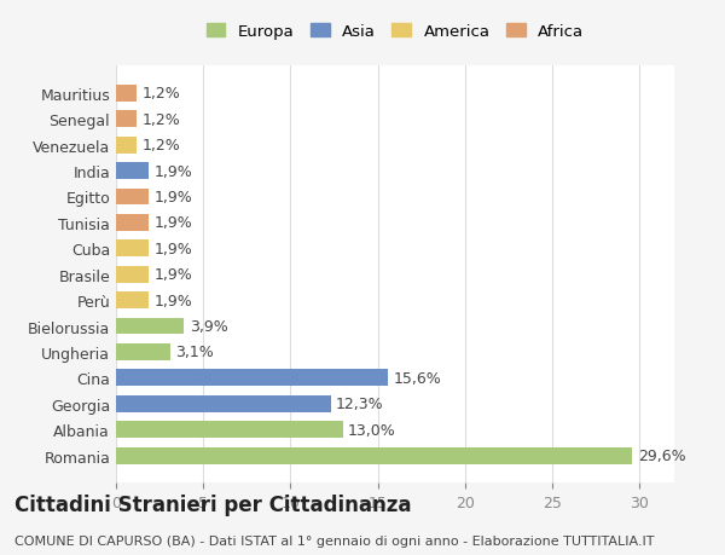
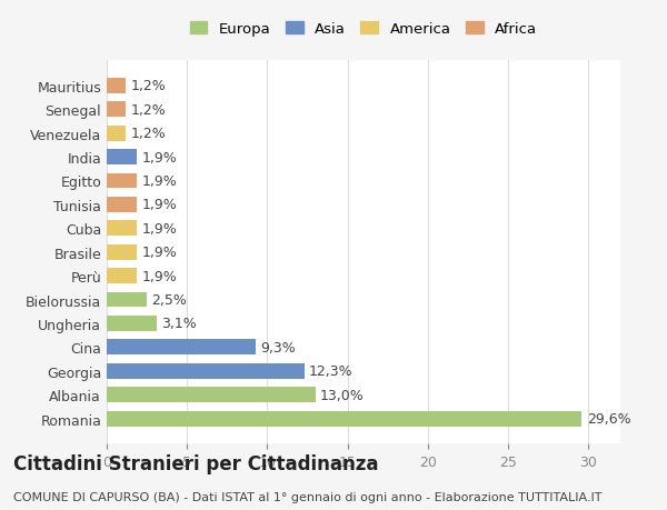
Bielorussia: 3,9% -> 2,5%
Cina: 15,6% -> 9,3%
